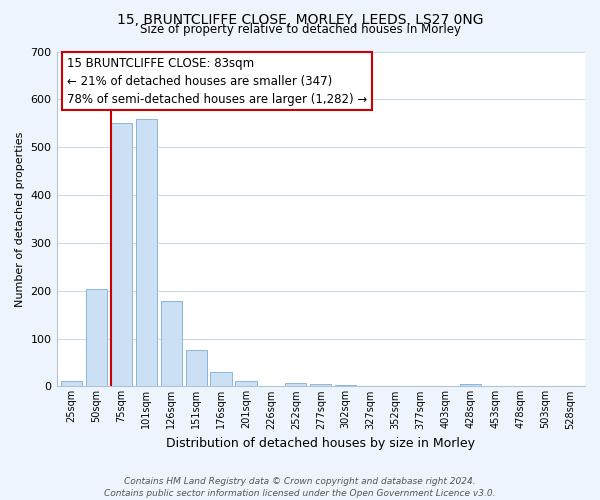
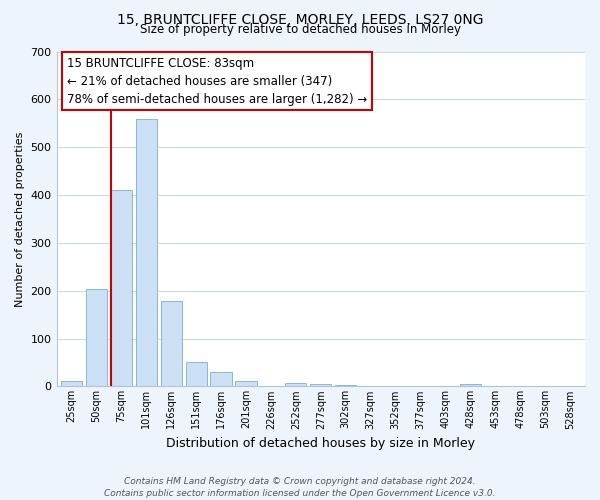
75sqm: 550 -> 410
151sqm: 76 -> 50
